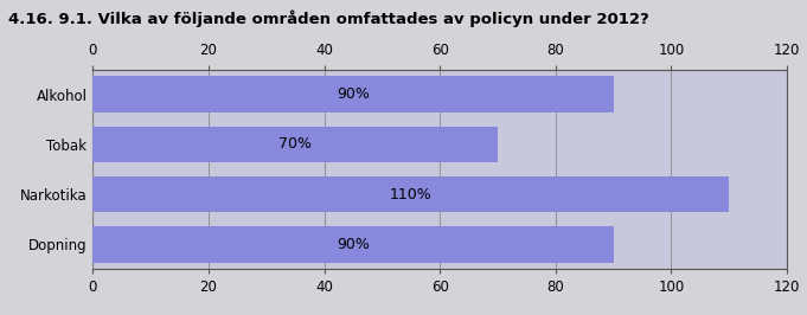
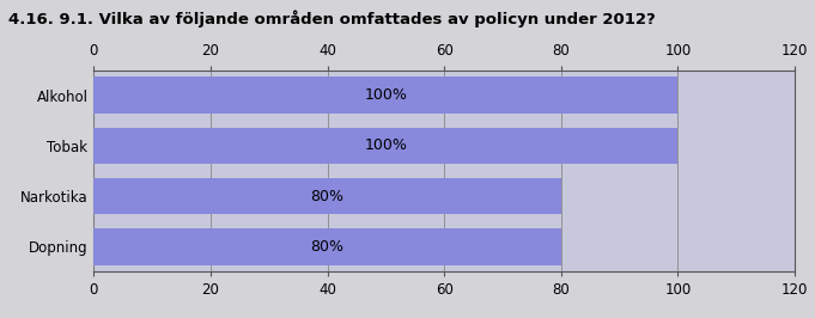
Alkohol: 90% -> 100%
Tobak: 70% -> 100%
Narkotika: 110% -> 80%
Dopning: 90% -> 80%
